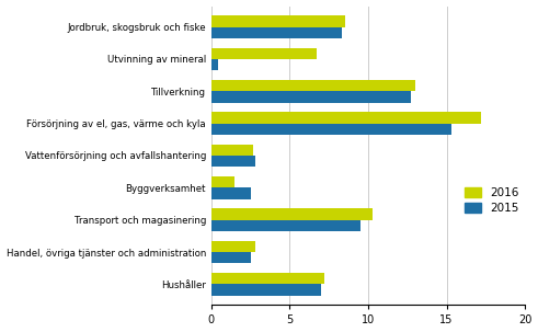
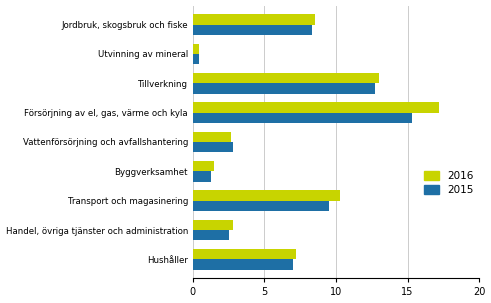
2016/Utvinning av mineral: 6.7 -> 0.4
2015/Byggverksamhet: 2.5 -> 1.3
